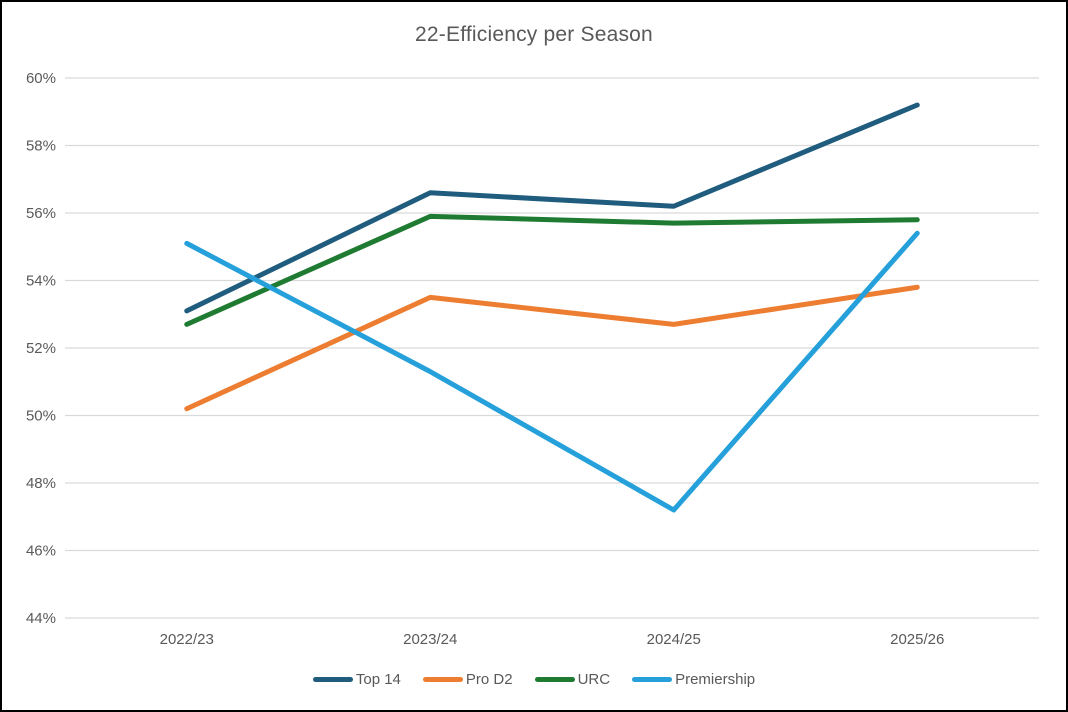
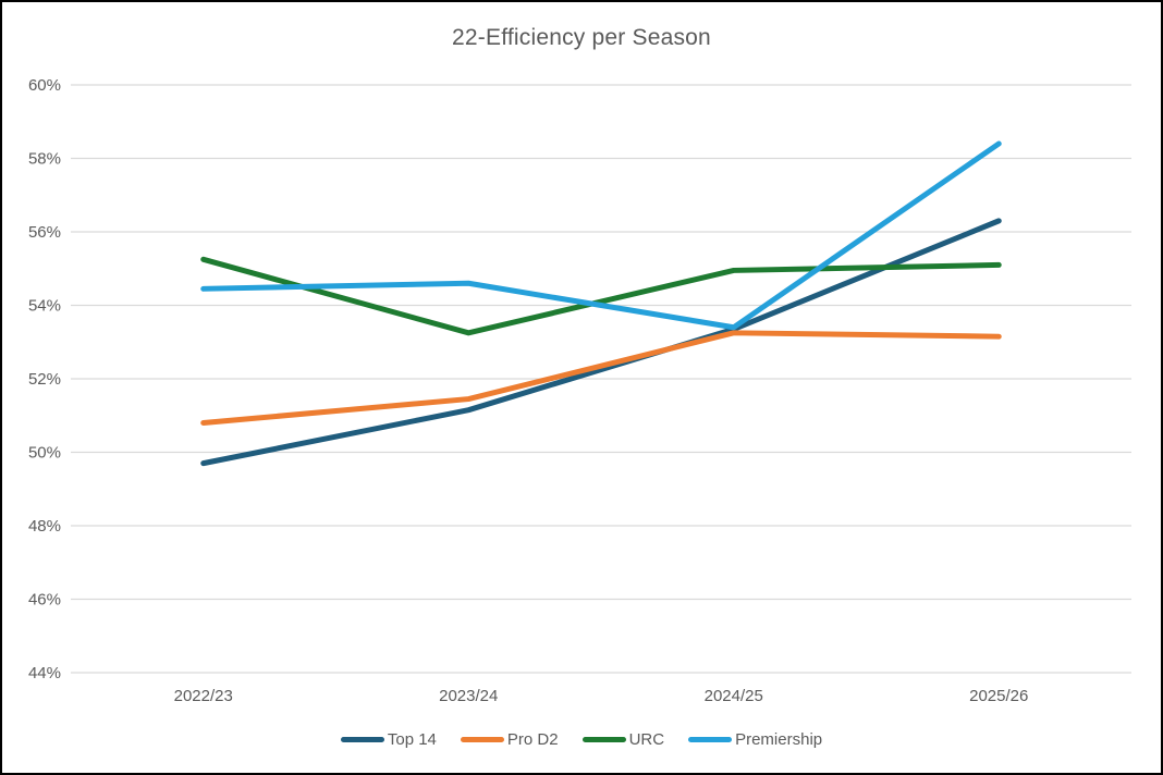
Top 14/2022/23: 53.1% -> 49.7%
Pro D2/2022/23: 50.2% -> 50.8%
URC/2022/23: 52.7% -> 55.2%
Premiership/2022/23: 55.1% -> 54.5%
Top 14/2023/24: 56.6% -> 51.1%
Pro D2/2023/24: 53.5% -> 51.5%
URC/2023/24: 55.9% -> 53.2%
Premiership/2023/24: 51.3% -> 54.6%
Top 14/2024/25: 56.2% -> 53.4%
Pro D2/2024/25: 52.7% -> 53.2%
URC/2024/25: 55.7% -> 55.0%
Premiership/2024/25: 47.2% -> 53.4%
Top 14/2025/26: 59.2% -> 56.3%
Pro D2/2025/26: 53.8% -> 53.1%
URC/2025/26: 55.8% -> 55.1%
Premiership/2025/26: 55.4% -> 58.4%
